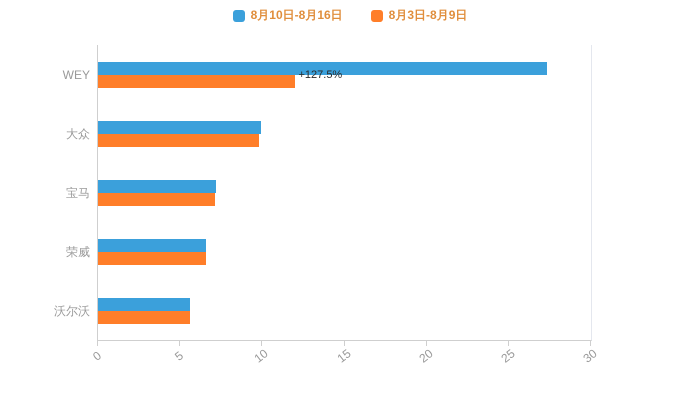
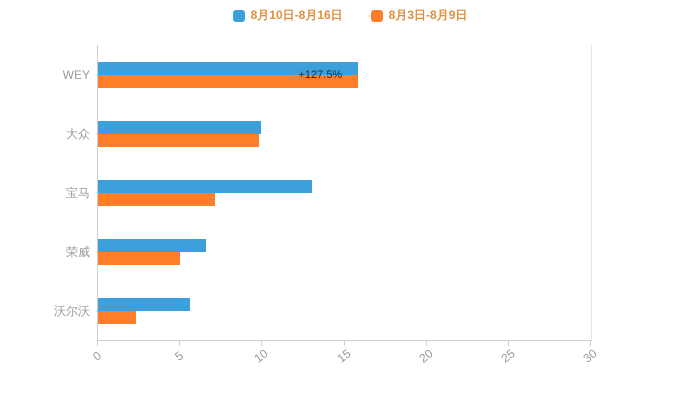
8月10日-8月16日/WEY: 27.3 -> 15.8
8月3日-8月9日/WEY: 12.0 -> 15.8
8月10日-8月16日/宝马: 7.2 -> 13.0
8月3日-8月9日/荣威: 6.6 -> 5.0
8月3日-8月9日/沃尔沃: 5.6 -> 2.3
